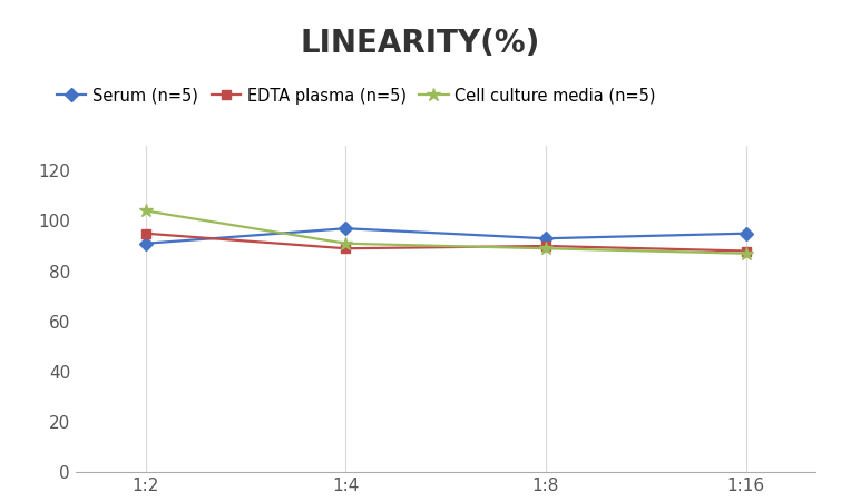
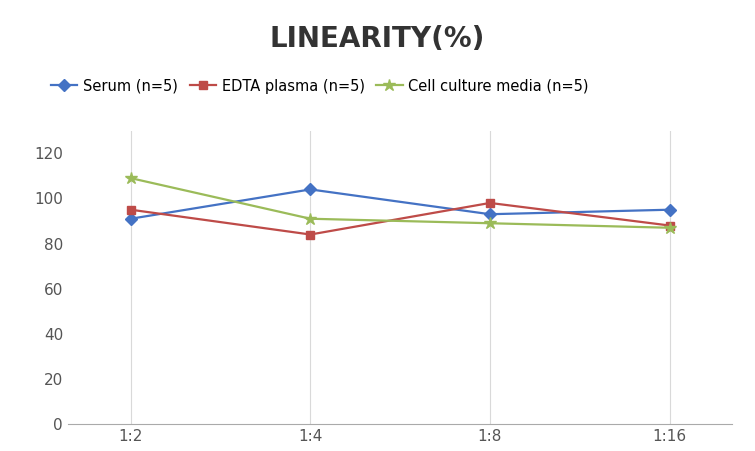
Cell culture media (n=5)/1:2: 104 -> 109
Serum (n=5)/1:4: 97 -> 104
EDTA plasma (n=5)/1:4: 89 -> 84
EDTA plasma (n=5)/1:8: 90 -> 98
